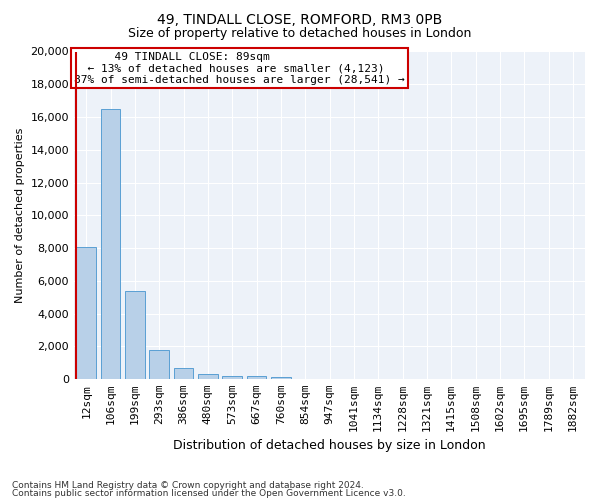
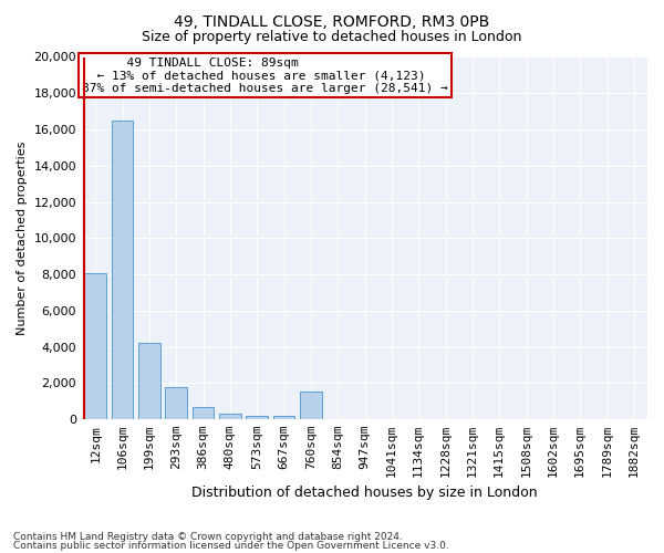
199sqm: 5,400 -> 4,200
760sqm: 100 -> 1,500
